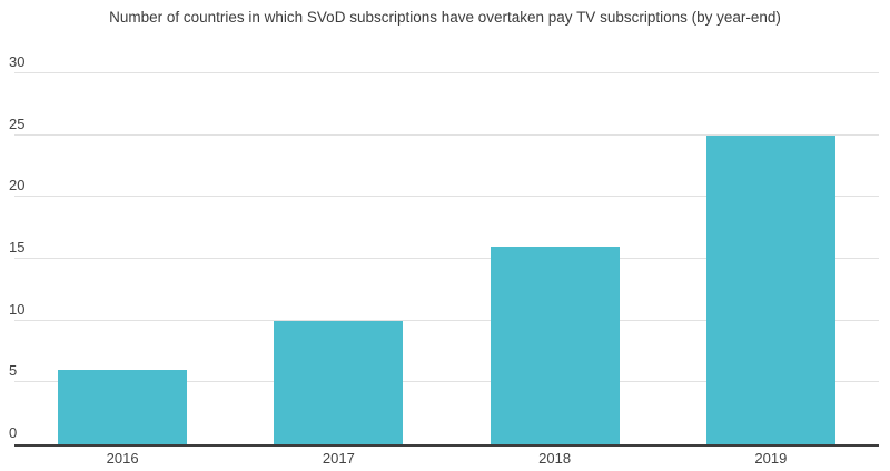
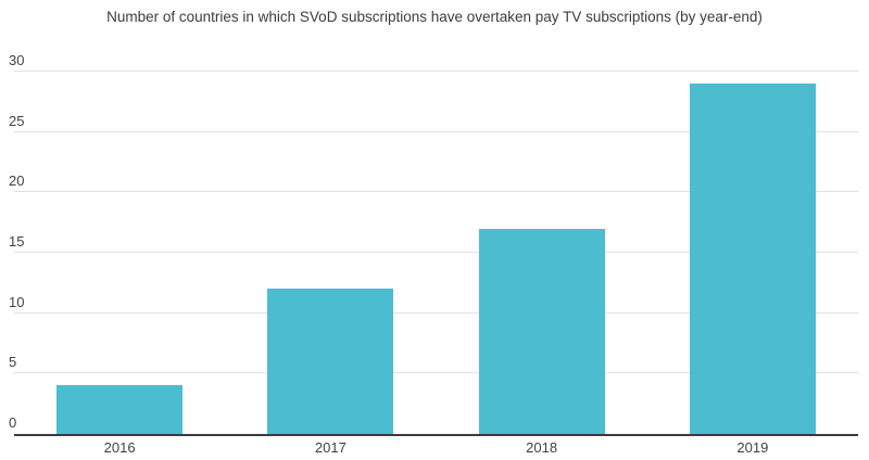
2016: 6 -> 4
2017: 10 -> 12
2018: 16 -> 17
2019: 25 -> 29
